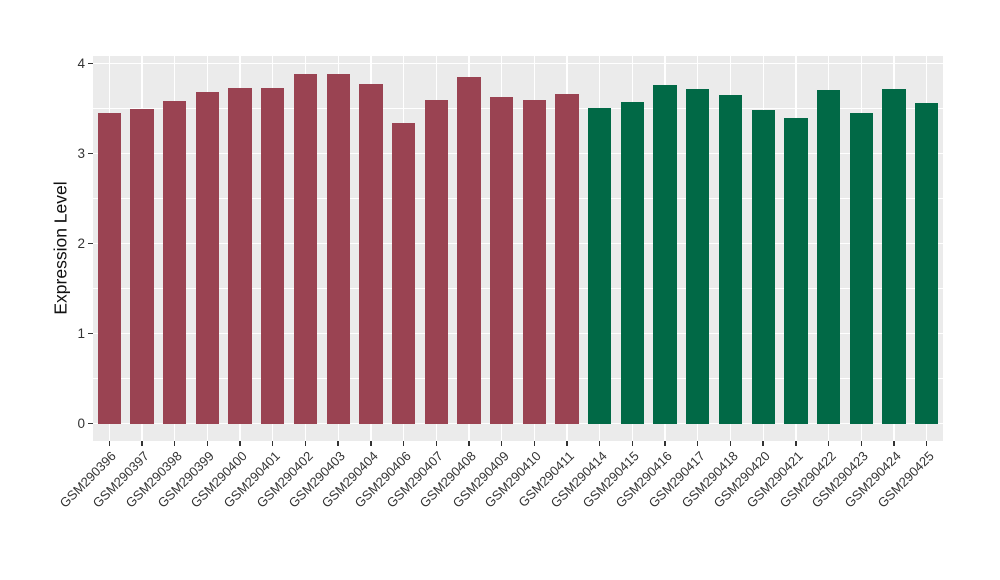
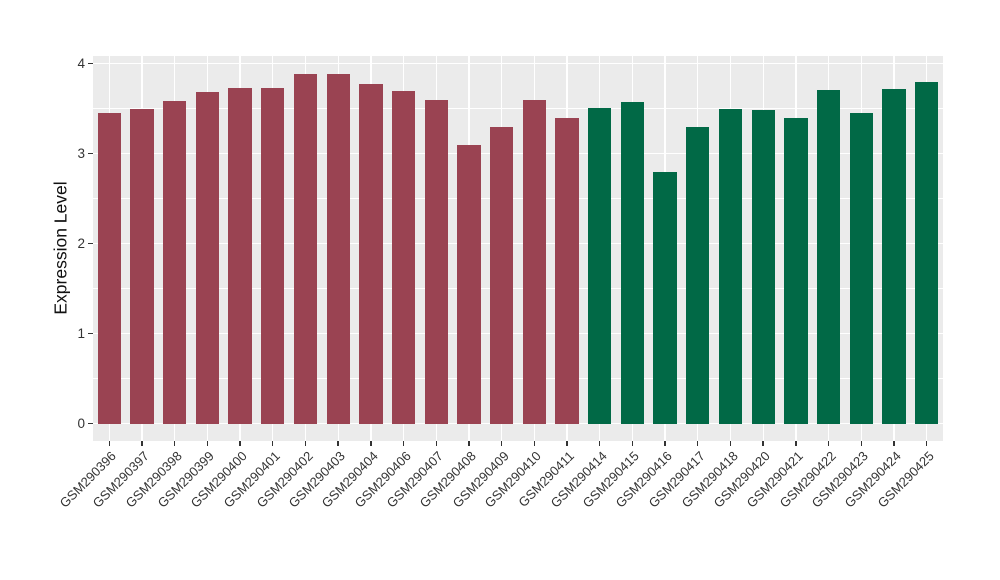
GSM290406: 3.3 -> 3.7
GSM290408: 3.9 -> 3.1
GSM290409: 3.6 -> 3.3
GSM290411: 3.7 -> 3.4
GSM290416: 3.8 -> 2.8
GSM290417: 3.7 -> 3.3
GSM290418: 3.6 -> 3.5
GSM290425: 3.6 -> 3.8
